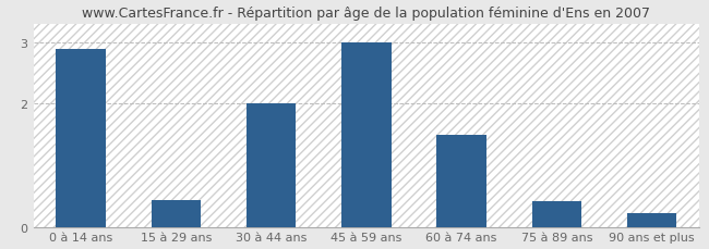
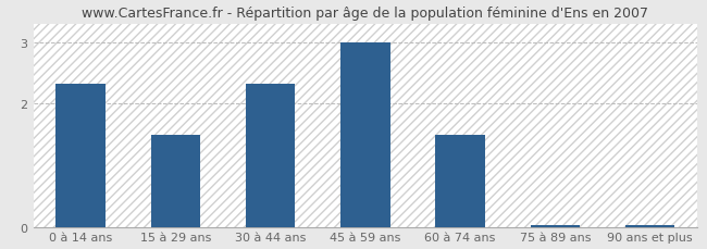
0 à 14 ans: 2.88 -> 2.33
15 à 29 ans: 0.44 -> 1.50
30 à 44 ans: 2.00 -> 2.33
75 à 89 ans: 0.42 -> 0.04
90 ans et plus: 0.24 -> 0.04
